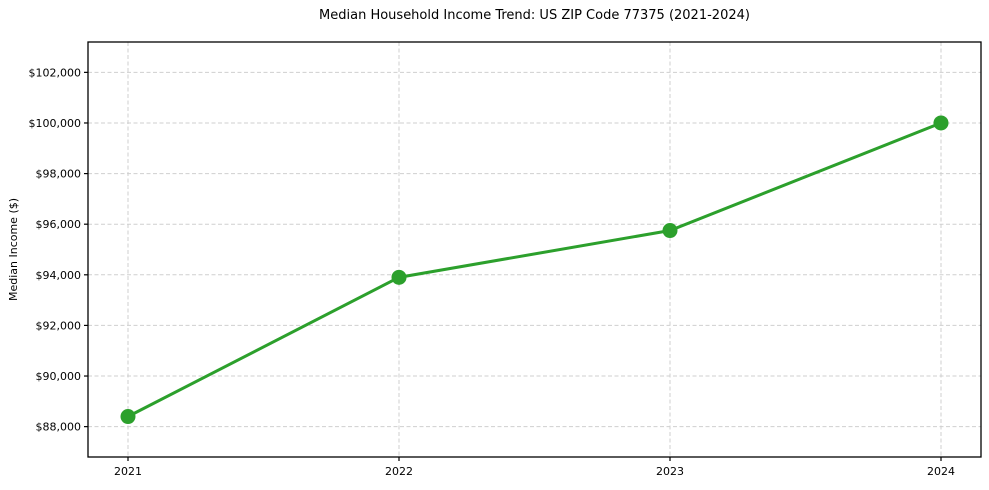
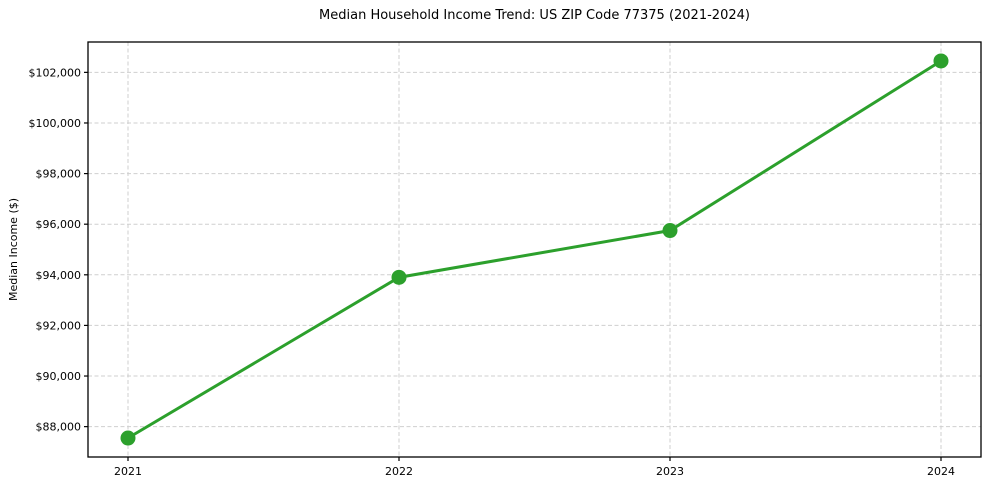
2021: $88400 -> $87600
2024: $100000 -> $102400
